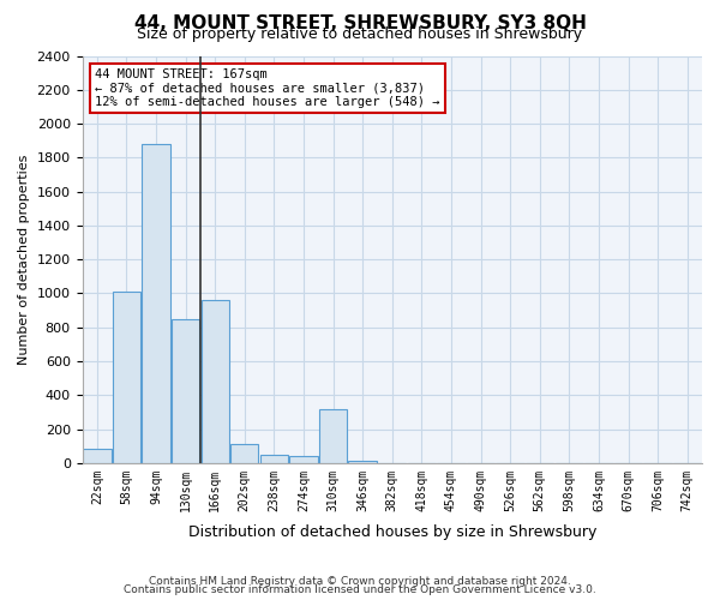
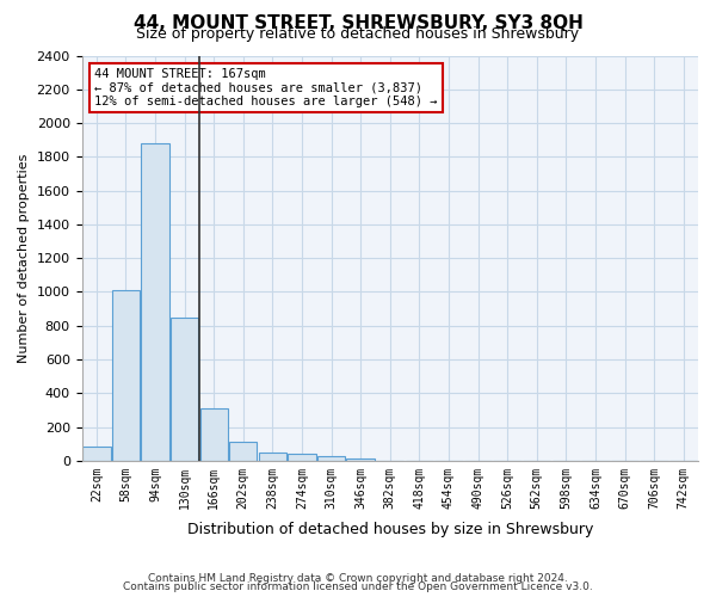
166sqm: 960 -> 310
310sqm: 320 -> 20
